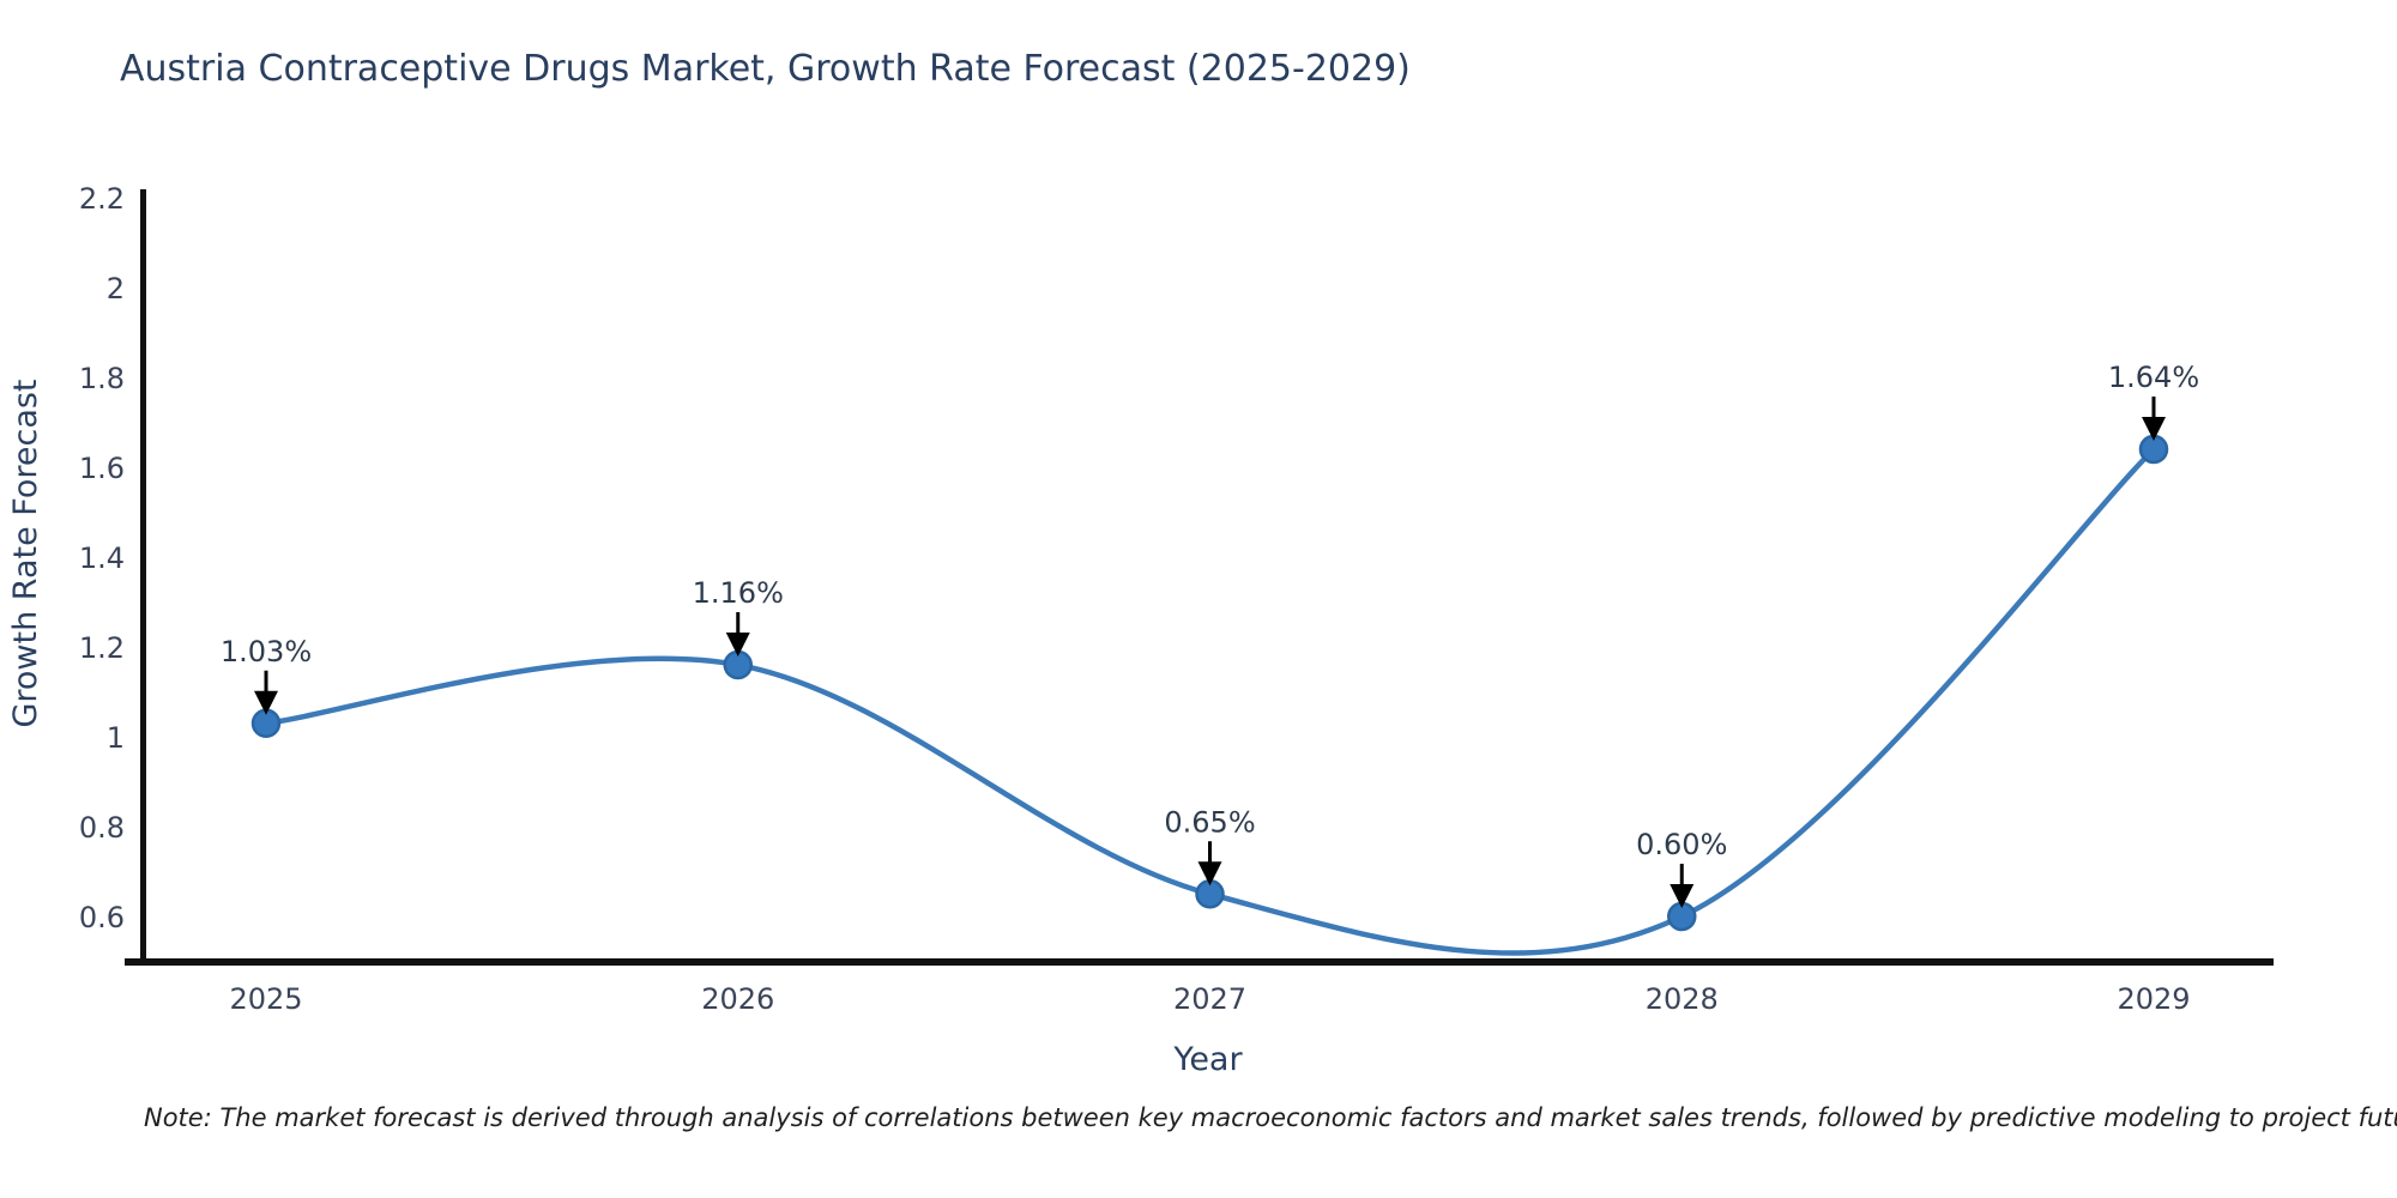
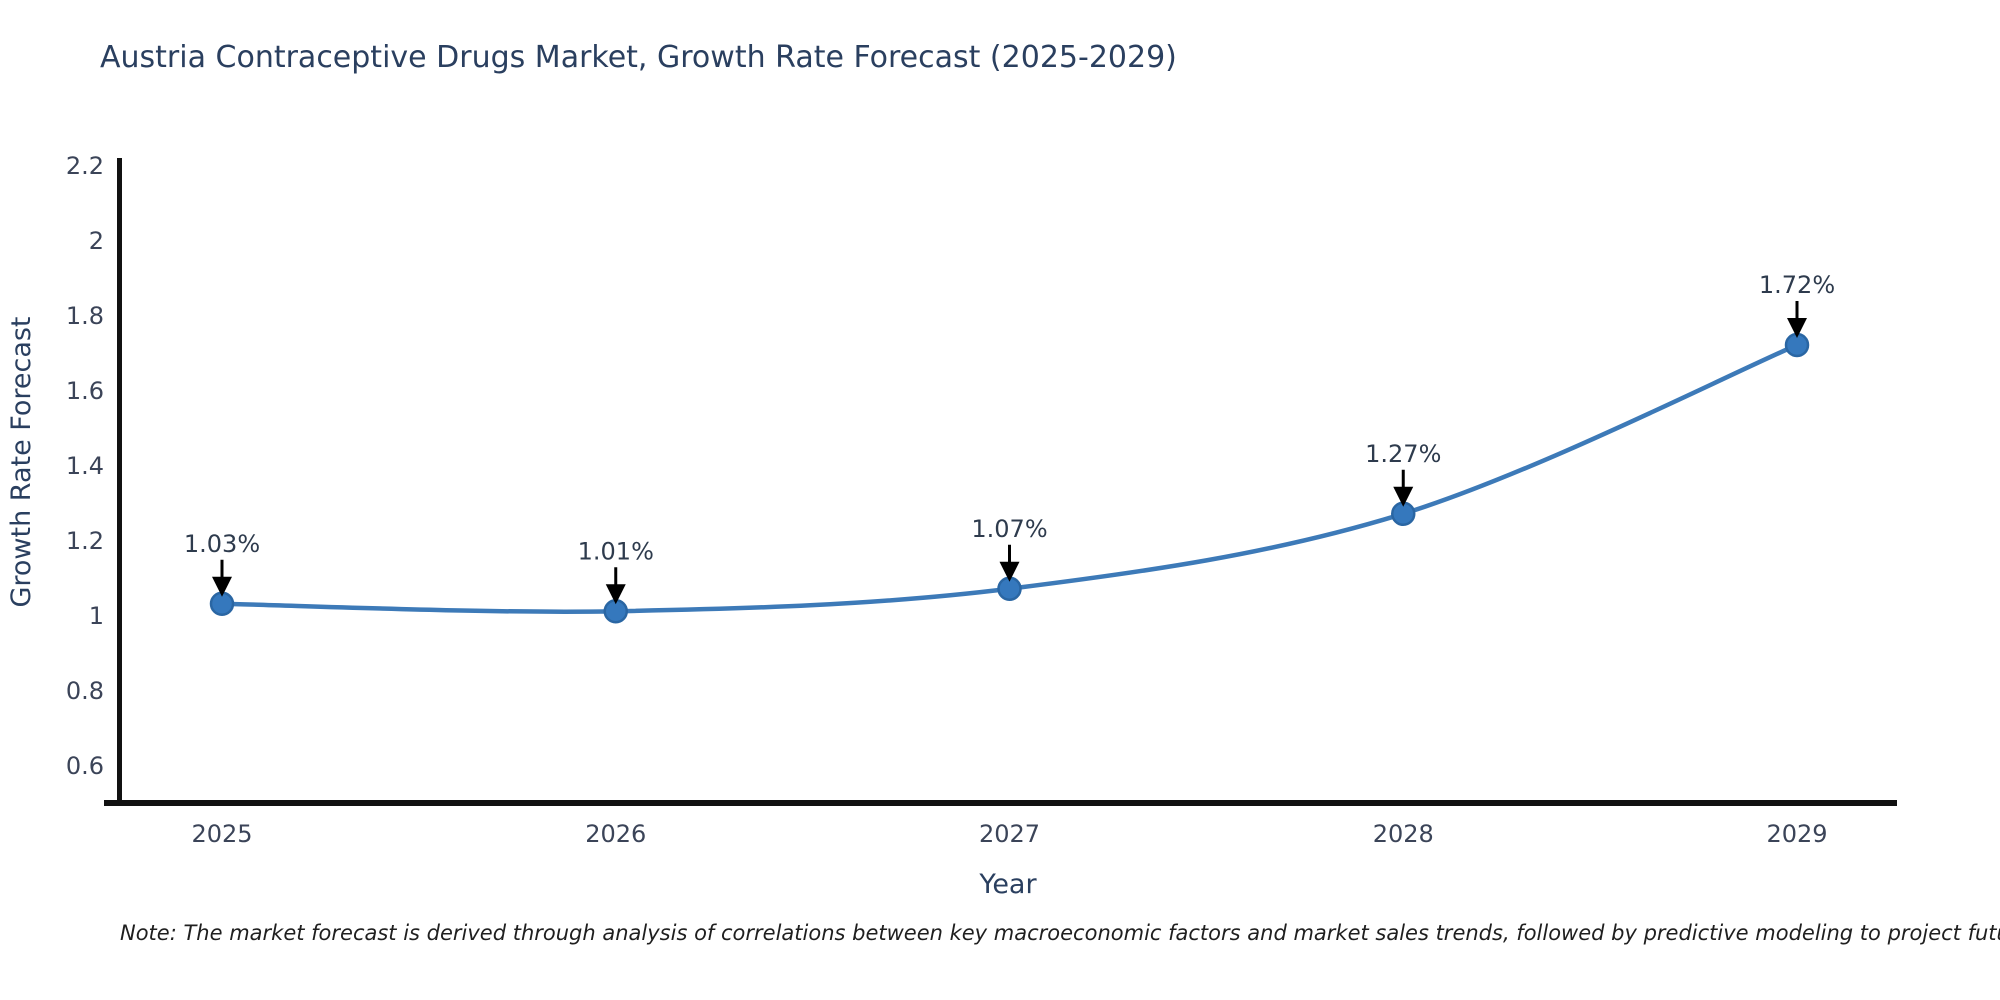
2026: 1.16% -> 1.01%
2027: 0.65% -> 1.07%
2028: 0.60% -> 1.27%
2029: 1.64% -> 1.72%
